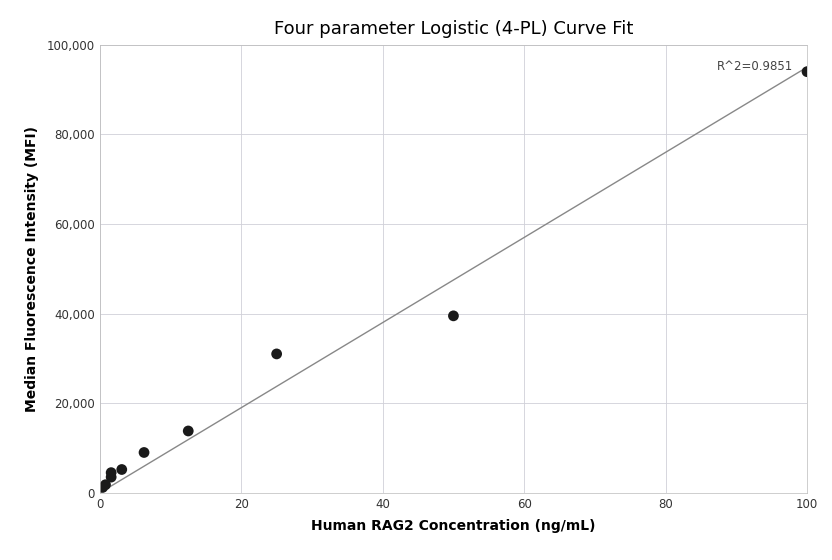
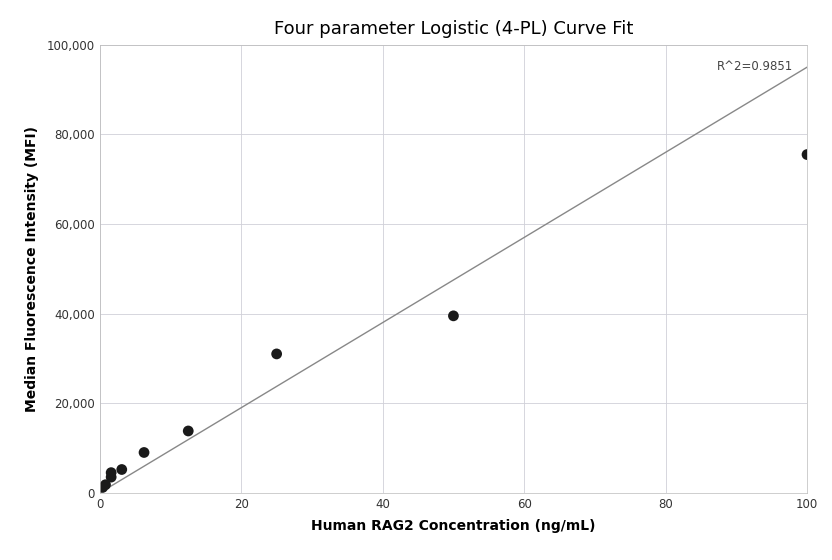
100: 94,000 -> 75,500
